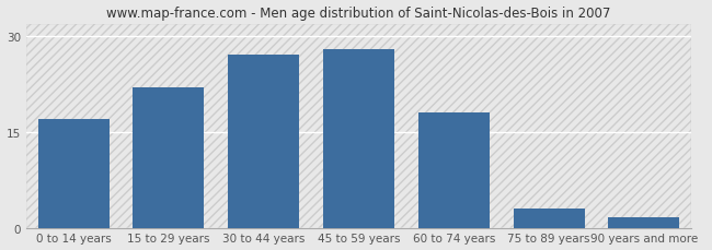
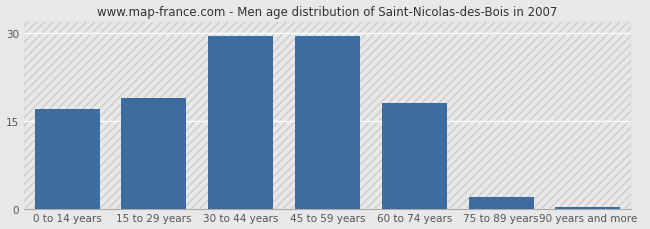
15 to 29 years: 22.0 -> 19.0
30 to 44 years: 27.2 -> 29.5
45 to 59 years: 28.0 -> 29.5
75 to 89 years: 3.0 -> 2.0
90 years and more: 1.6 -> 0.2
